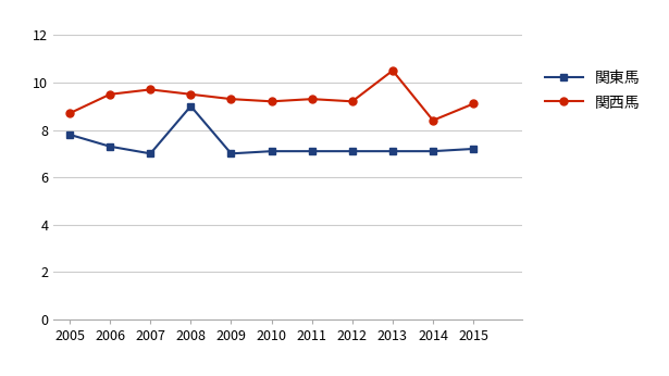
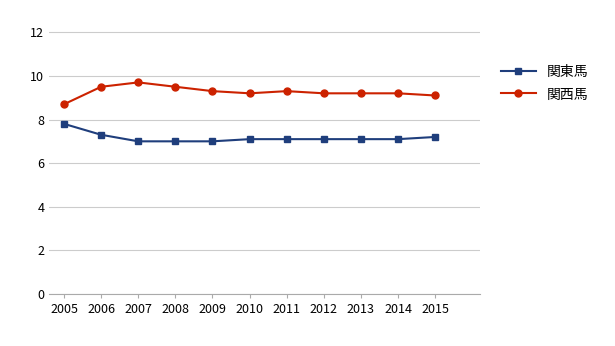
関東馬/2008: 9.0 -> 7.0
関西馬/2013: 10.5 -> 9.2
関西馬/2014: 8.4 -> 9.2
